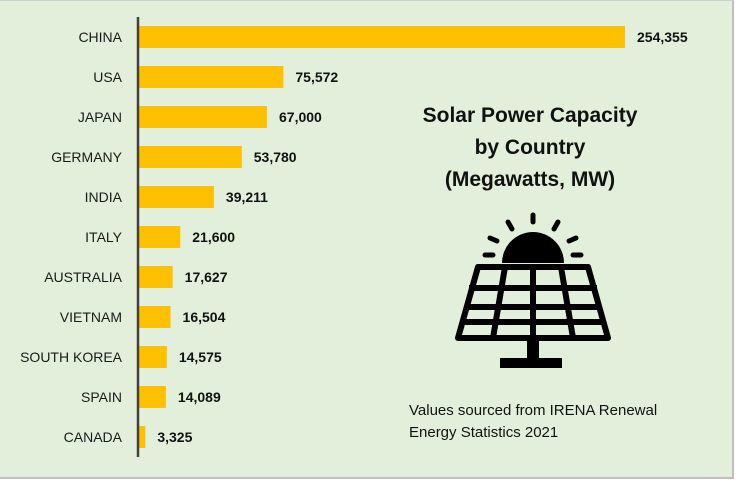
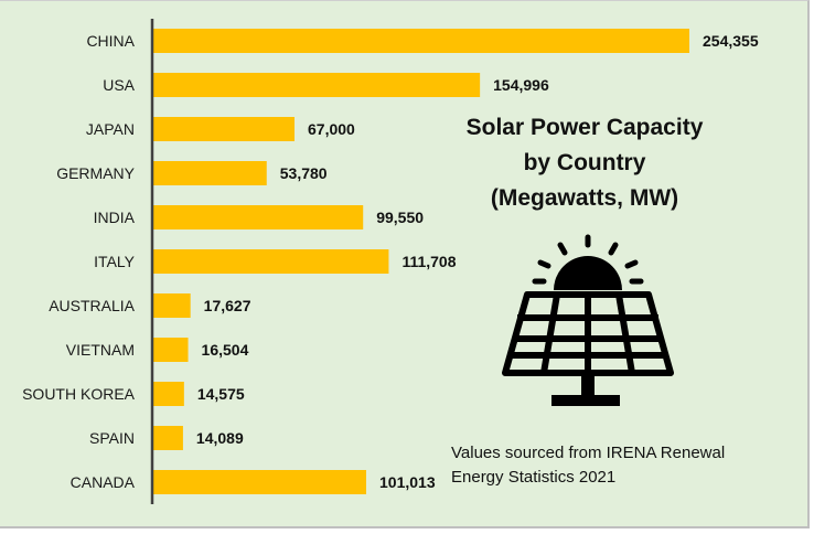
USA: 75,572 -> 154,996
INDIA: 39,211 -> 99,550
ITALY: 21,600 -> 111,708
CANADA: 3,325 -> 101,013
